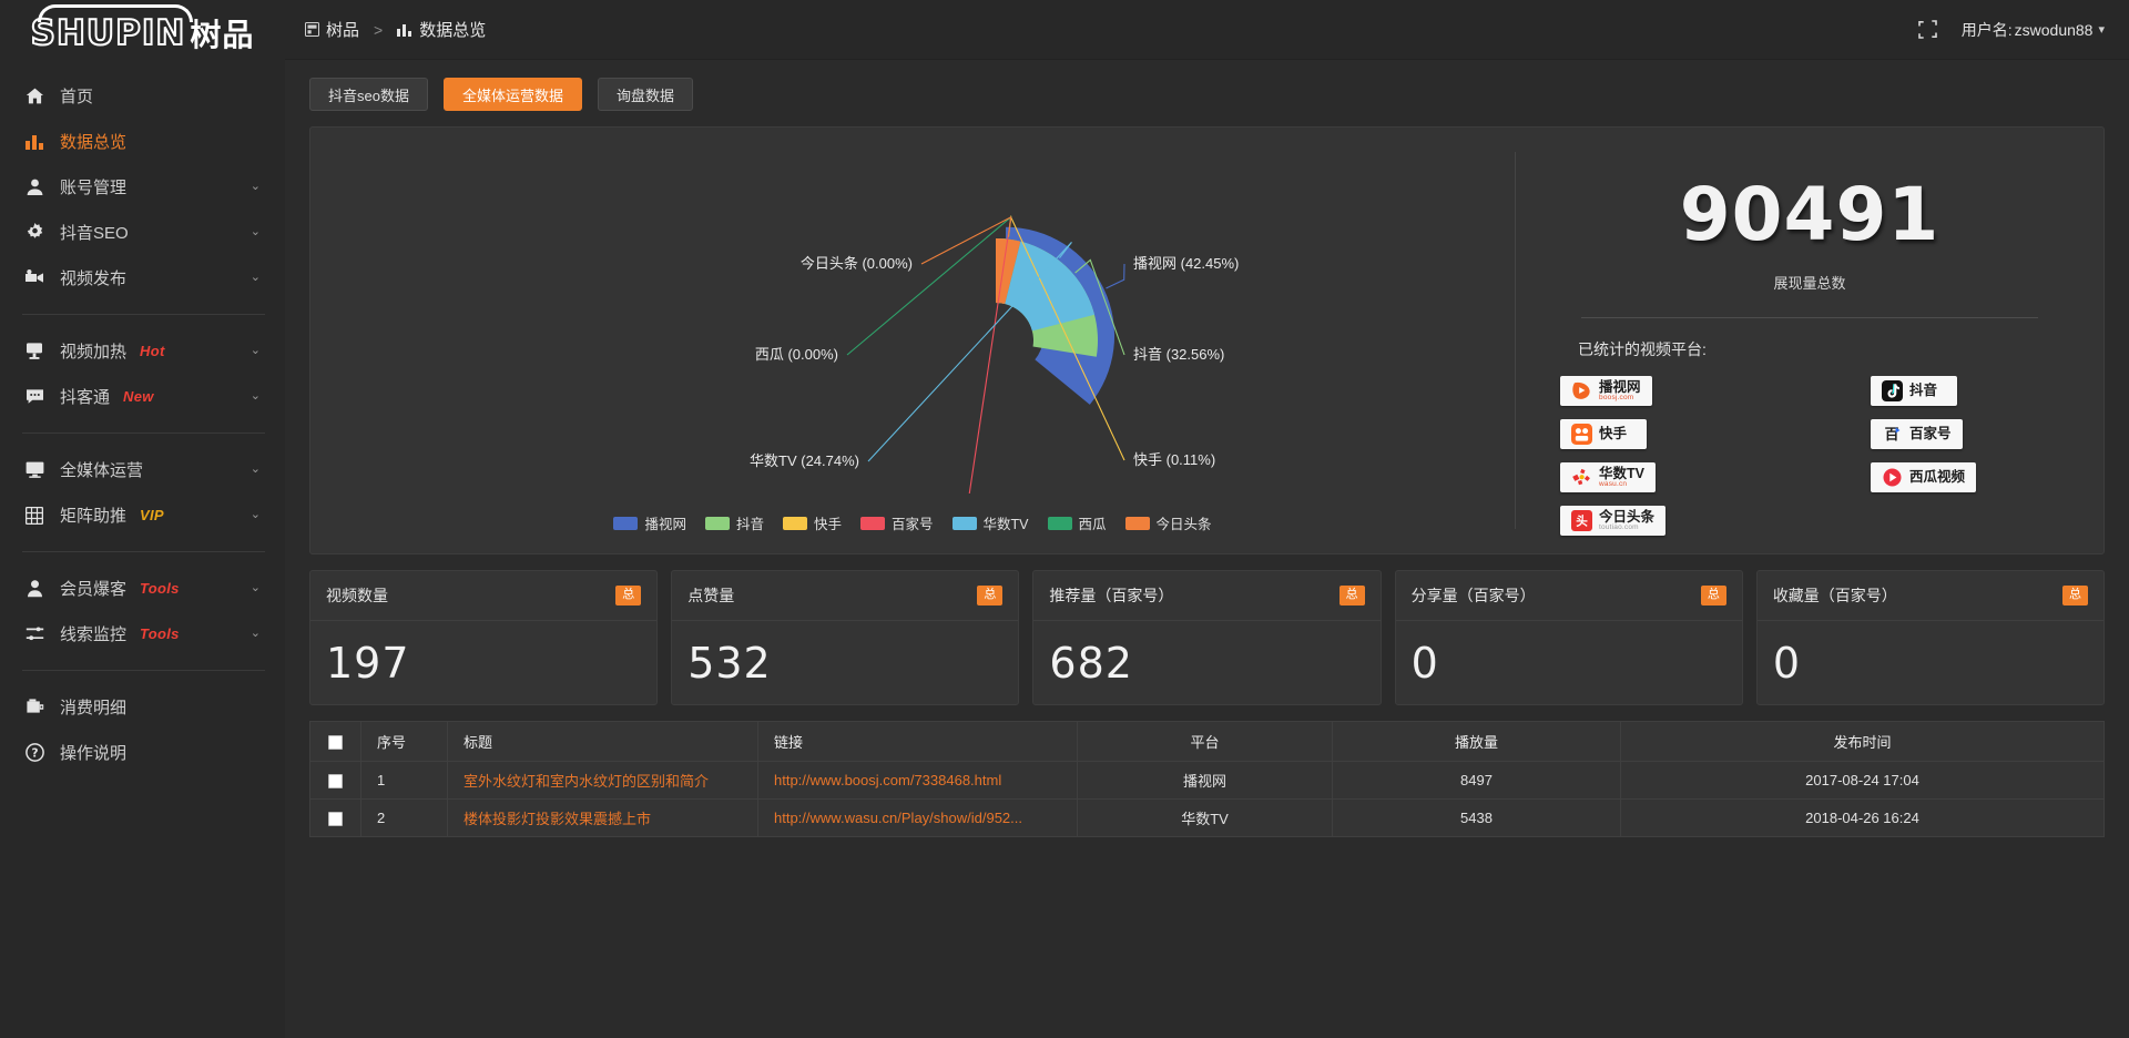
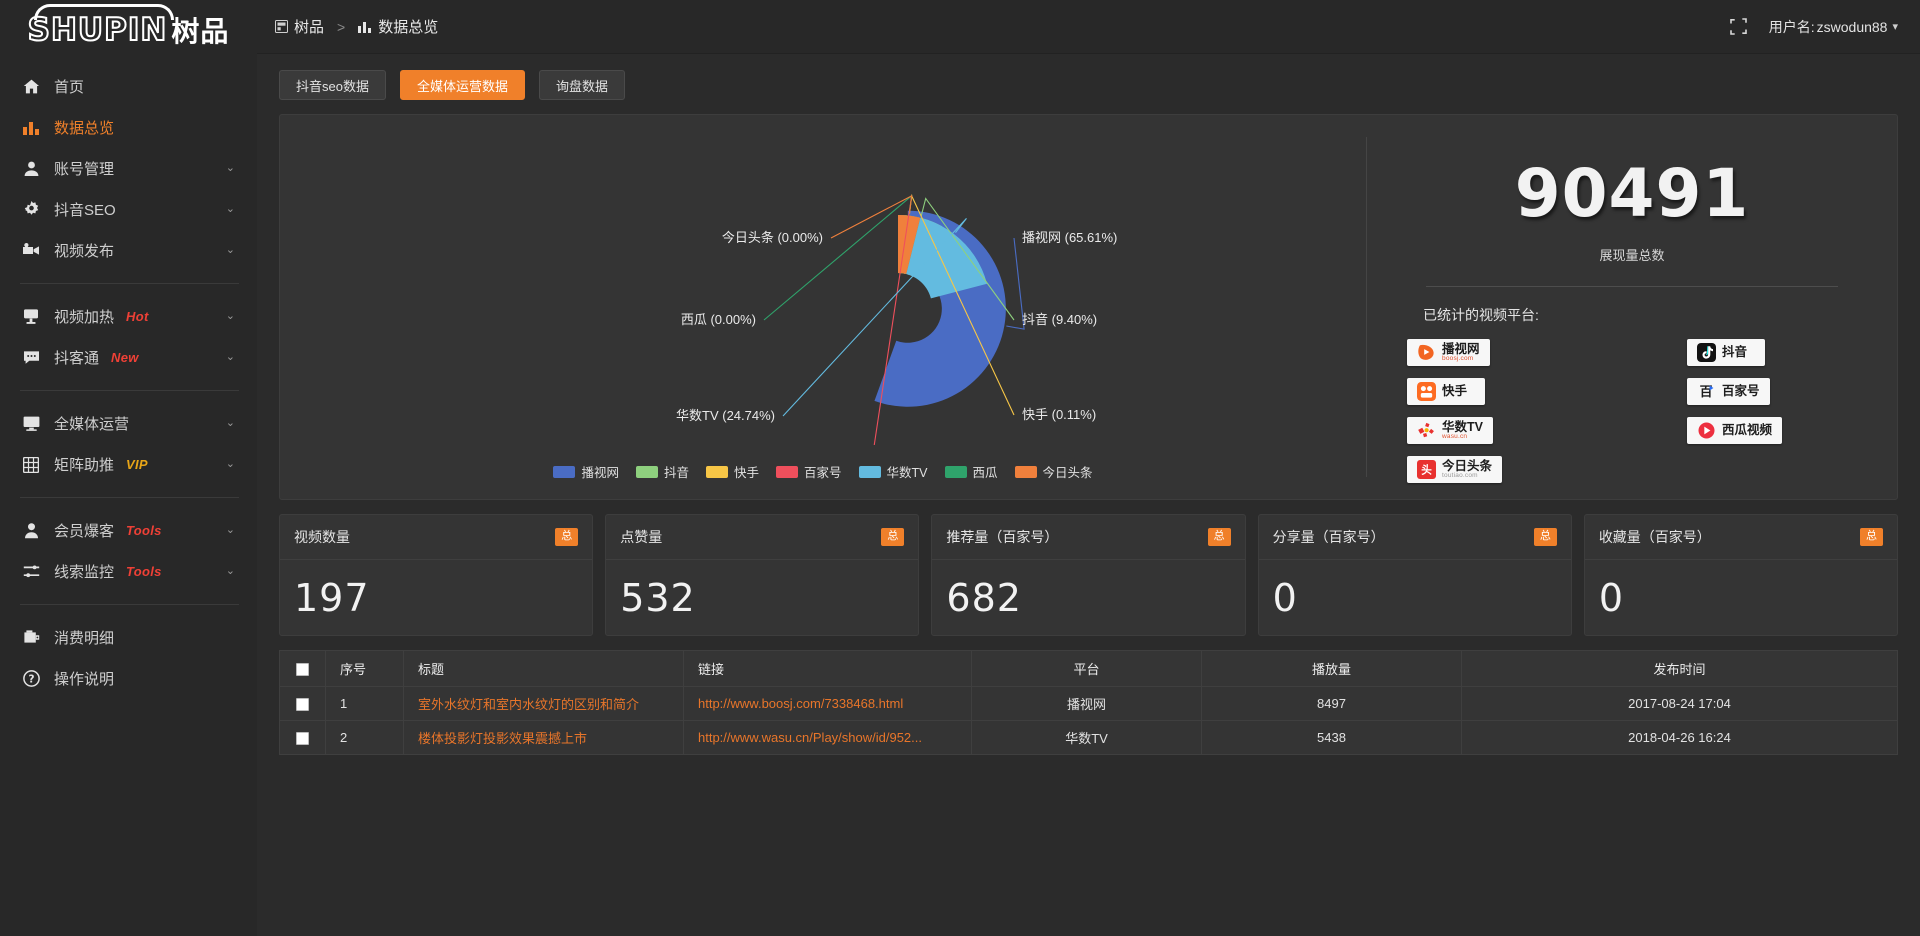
播视网: 42.45% -> 65.61%
抖音: 32.56% -> 9.40%
